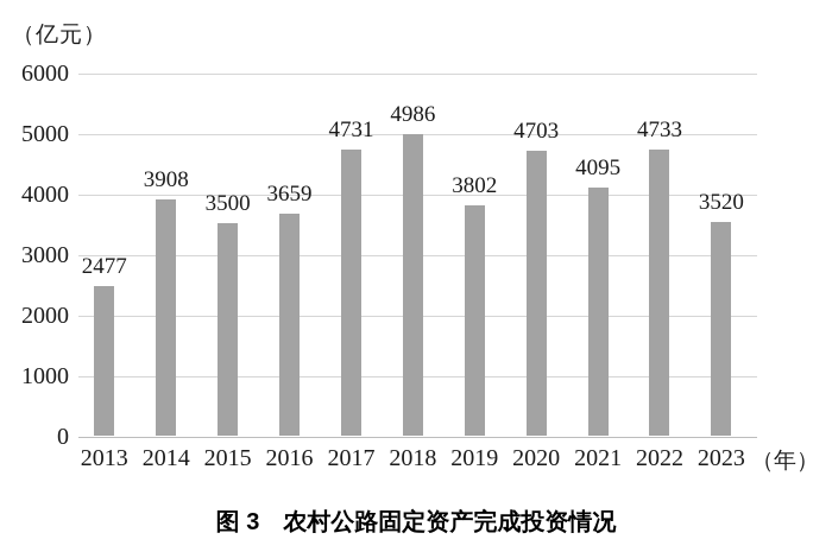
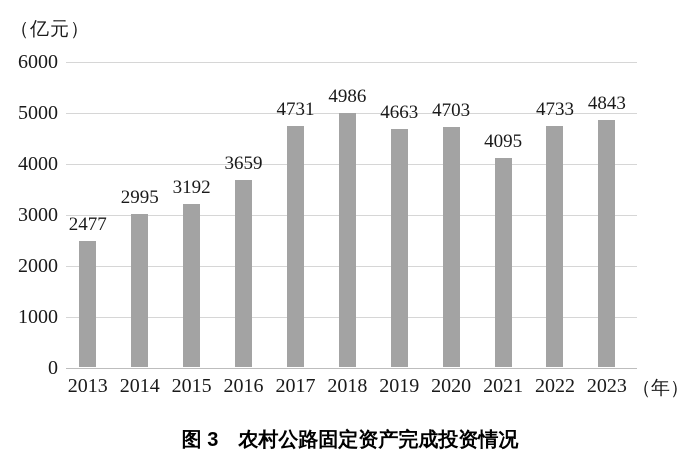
2014: 3908 -> 2995
2015: 3500 -> 3192
2019: 3802 -> 4663
2023: 3520 -> 4843
